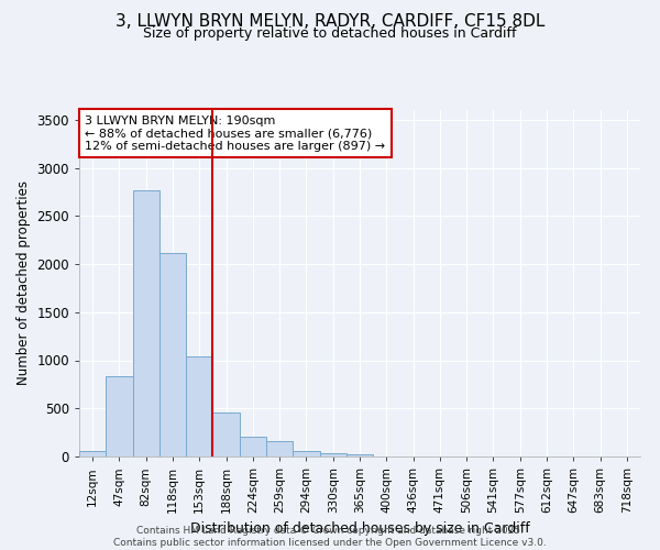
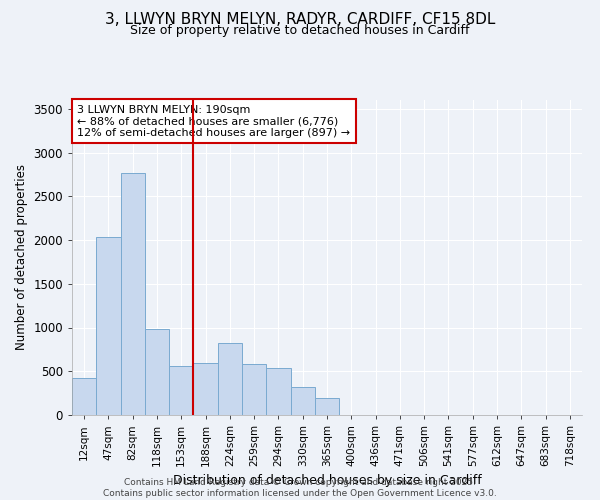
12sqm: 60 -> 420
47sqm: 840 -> 2040
118sqm: 2110 -> 980
153sqm: 1040 -> 560
188sqm: 460 -> 600
224sqm: 210 -> 820
259sqm: 160 -> 580
294sqm: 60 -> 540
330sqm: 40 -> 320
365sqm: 20 -> 200
